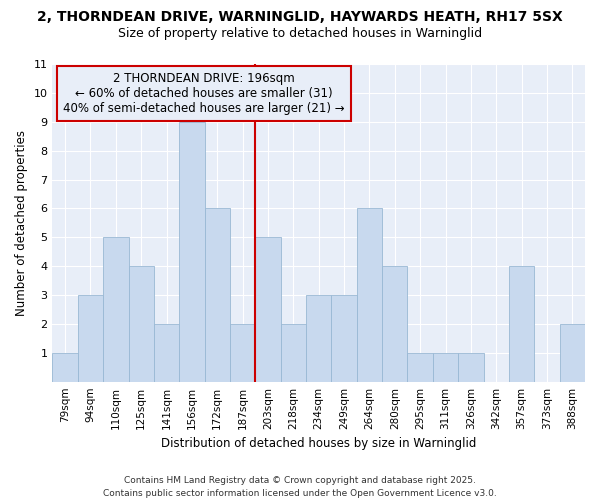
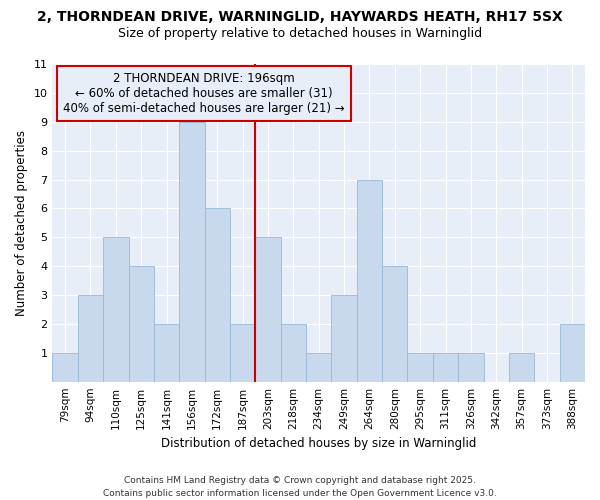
234sqm: 3 -> 1
264sqm: 6 -> 7
357sqm: 4 -> 1
